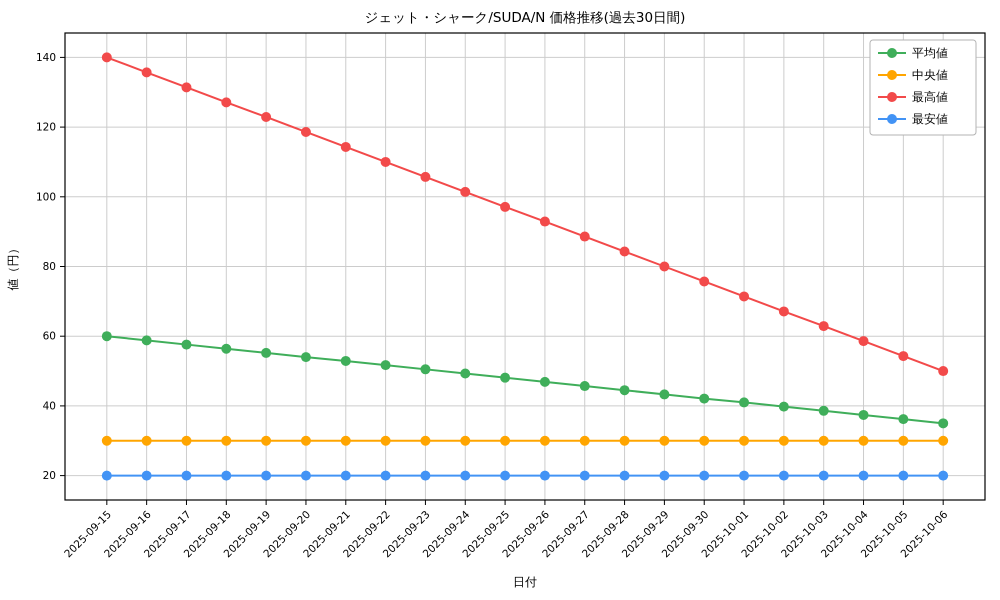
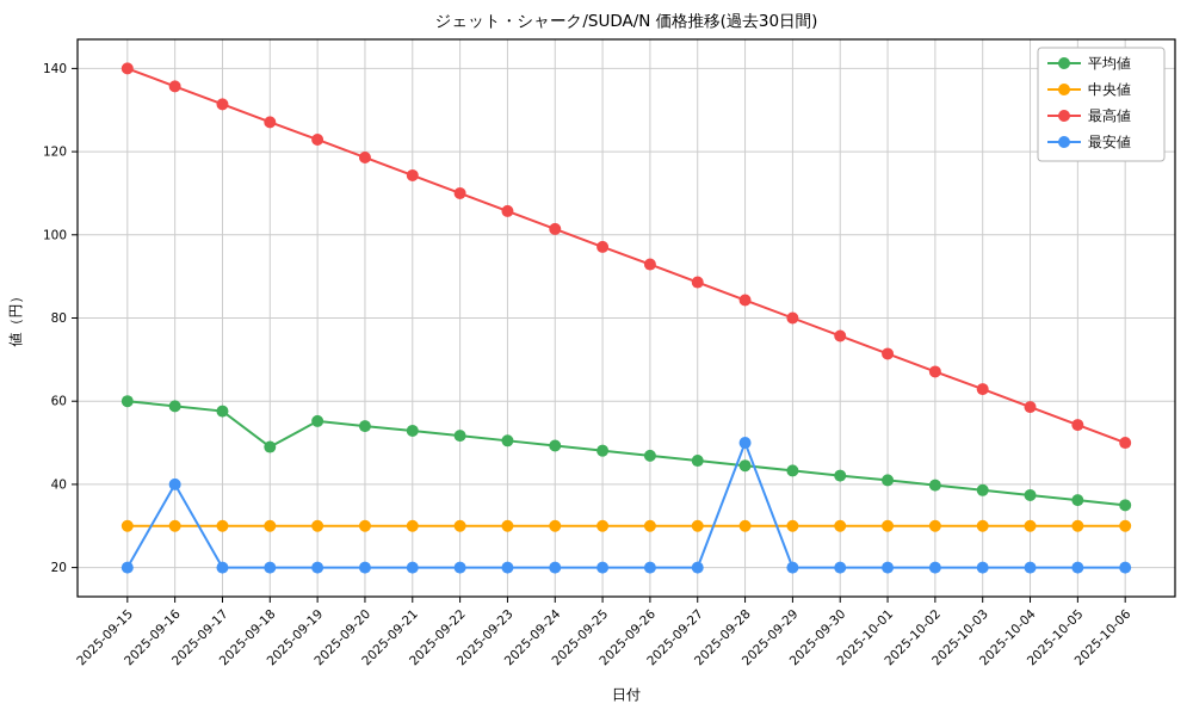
最安値/2025-09-16: 20 -> 40
平均値/2025-09-18: 56 -> 49
最安値/2025-09-28: 20 -> 50
